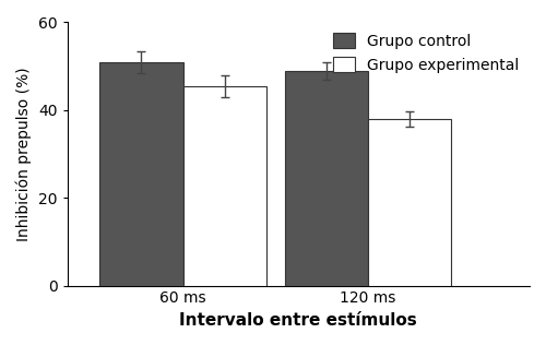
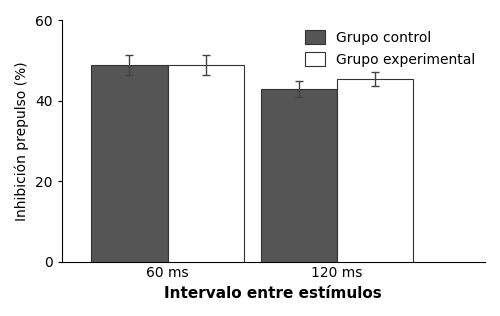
Grupo control/60 ms: 51 -> 49
Grupo experimental/60 ms: 45.5 -> 49.0
Grupo control/120 ms: 49 -> 43
Grupo experimental/120 ms: 38.0 -> 45.5
